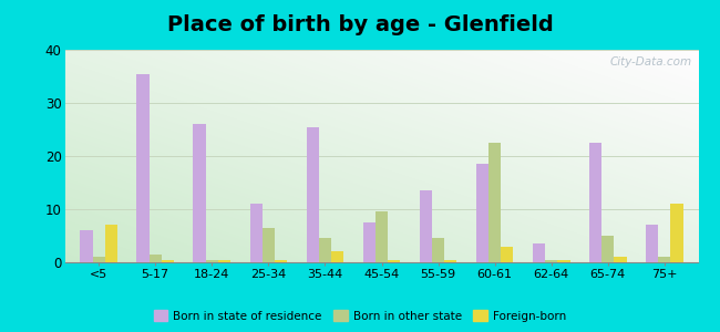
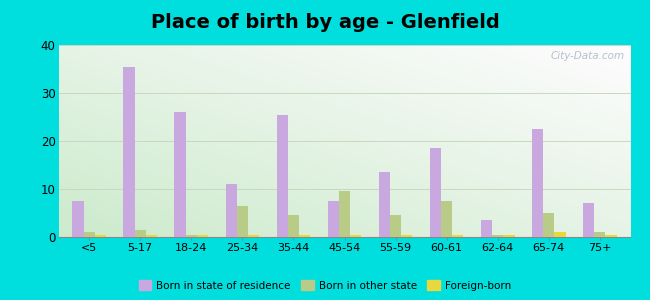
Born in state of residence/<5: 6.0 -> 7.5
Foreign-born/<5: 7.0 -> 0.5
Foreign-born/35-44: 2.0 -> 0.5
Born in other state/60-61: 22.5 -> 7.5
Foreign-born/60-61: 3.0 -> 0.5
Foreign-born/75+: 11.0 -> 0.5
